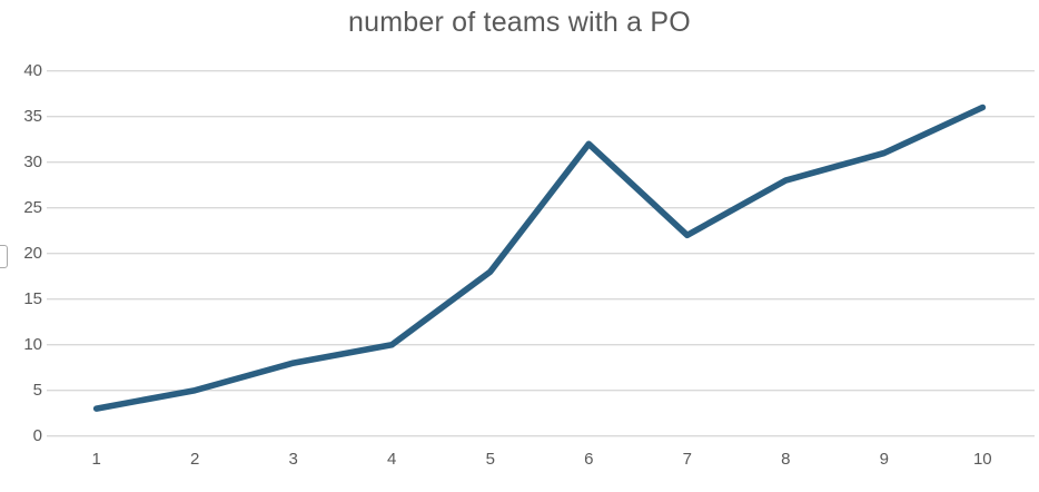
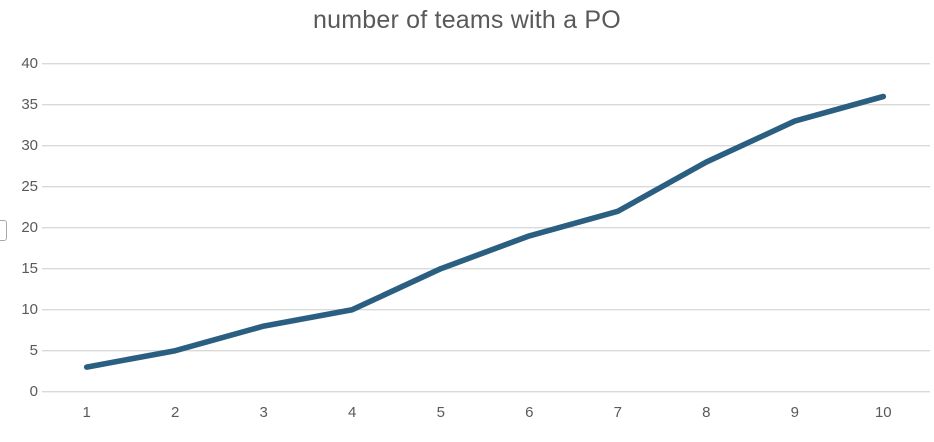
5: 18 -> 15
6: 32 -> 19
9: 31 -> 33
